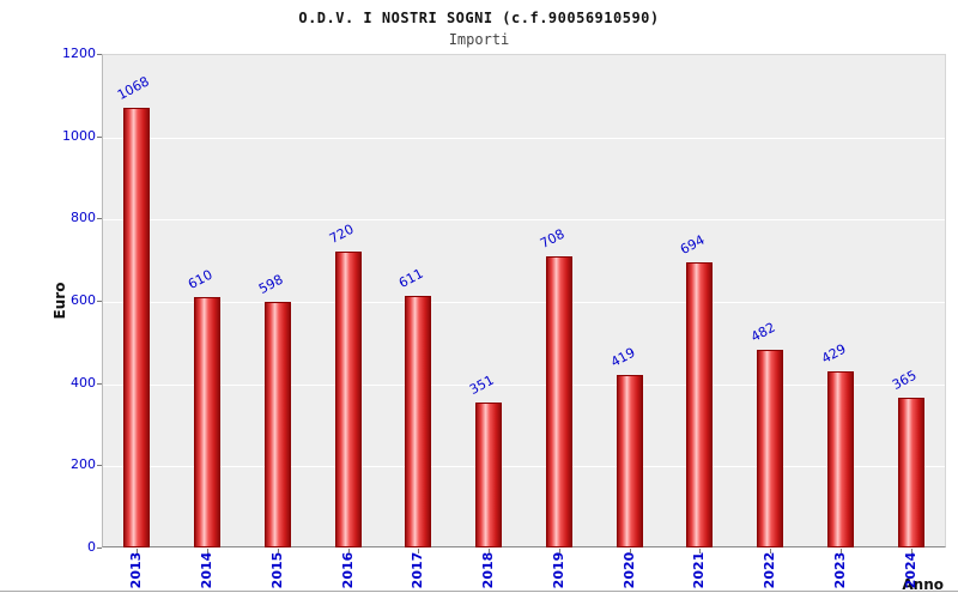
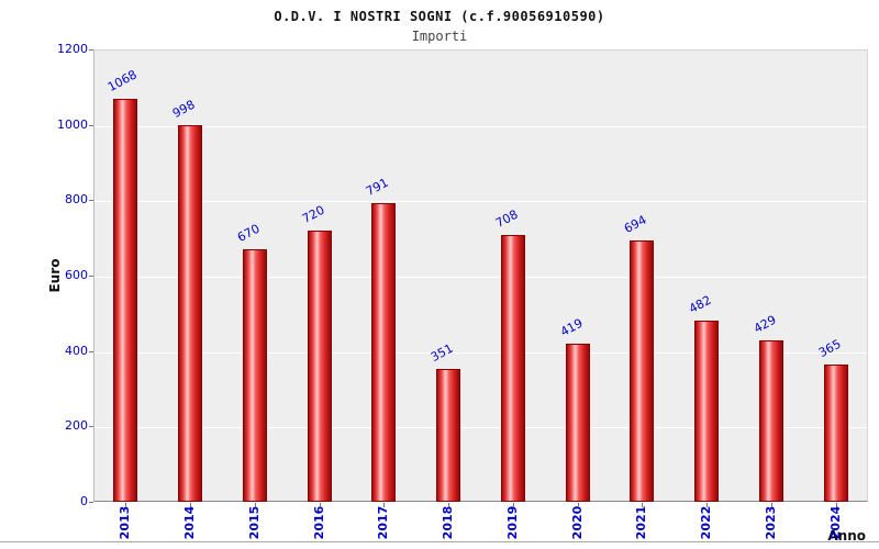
2014: 610 -> 998
2015: 598 -> 670
2017: 611 -> 791
